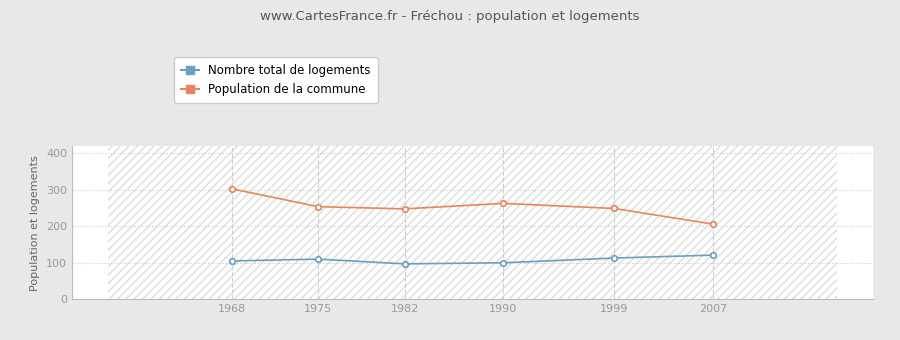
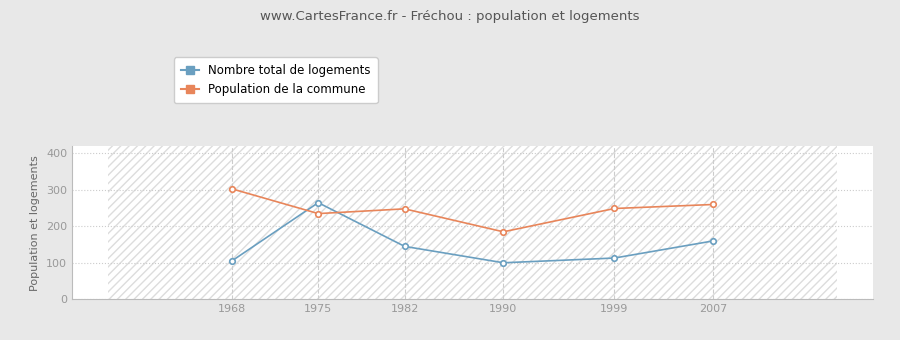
Nombre total de logements/1975: 110 -> 265
Population de la commune/1975: 254 -> 235
Nombre total de logements/1982: 97 -> 145
Population de la commune/1990: 263 -> 185
Nombre total de logements/2007: 121 -> 160
Population de la commune/2007: 206 -> 260
